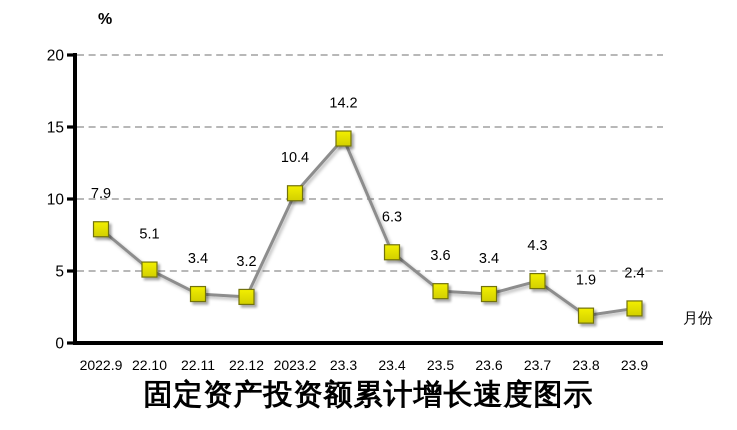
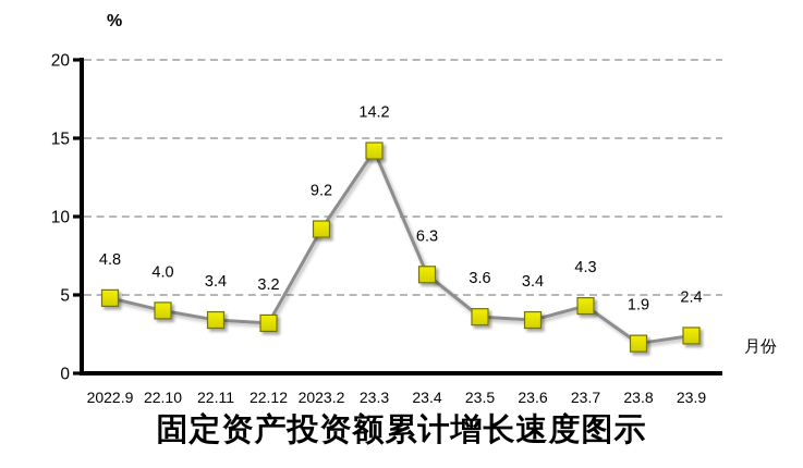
2022.9: 7.9 -> 4.8
22.10: 5.1 -> 4.0
2023.2: 10.4 -> 9.2
